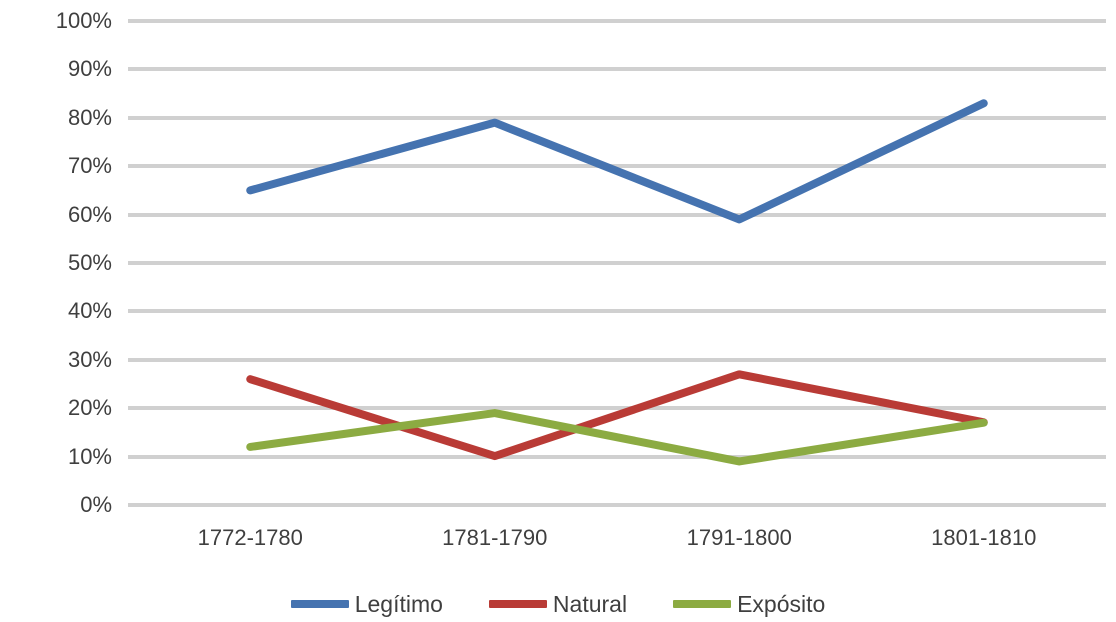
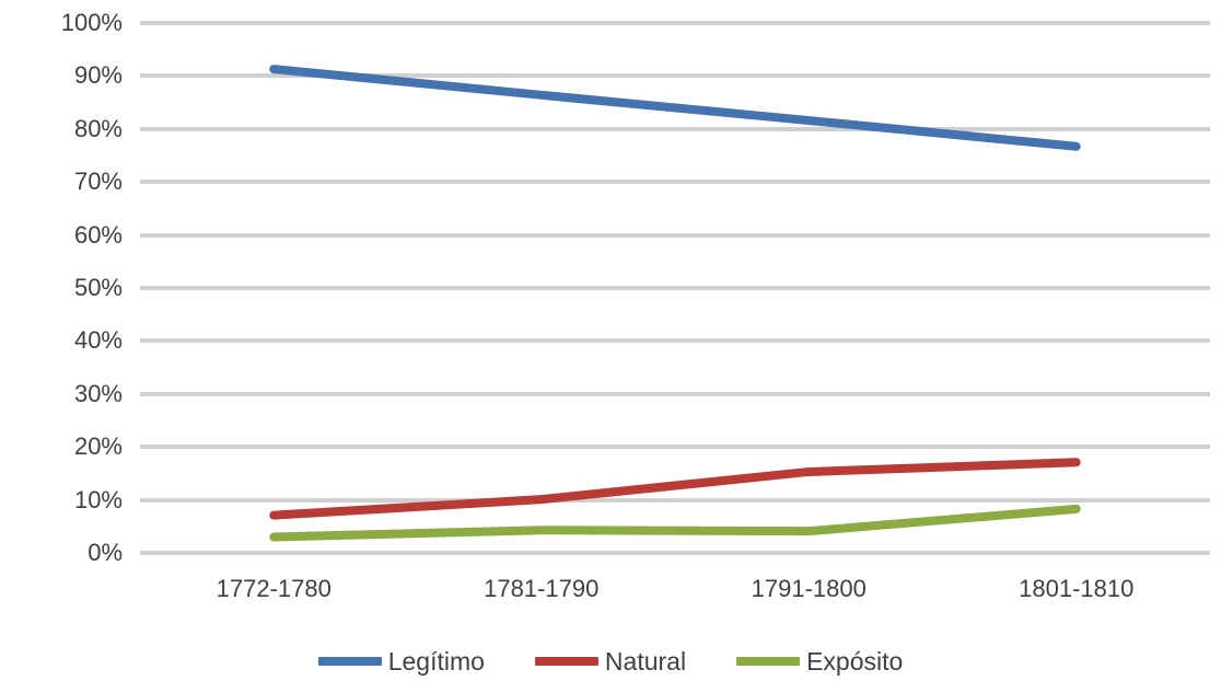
Legítimo/1772-1780: 65% -> 91%
Natural/1772-1780: 26% -> 7%
Expósito/1772-1780: 12% -> 3%
Legítimo/1781-1790: 79% -> 86%
Expósito/1781-1790: 19% -> 4%
Legítimo/1791-1800: 59% -> 82%
Natural/1791-1800: 27% -> 15%
Expósito/1791-1800: 9% -> 4%
Legítimo/1801-1810: 83% -> 77%
Expósito/1801-1810: 17% -> 8%
